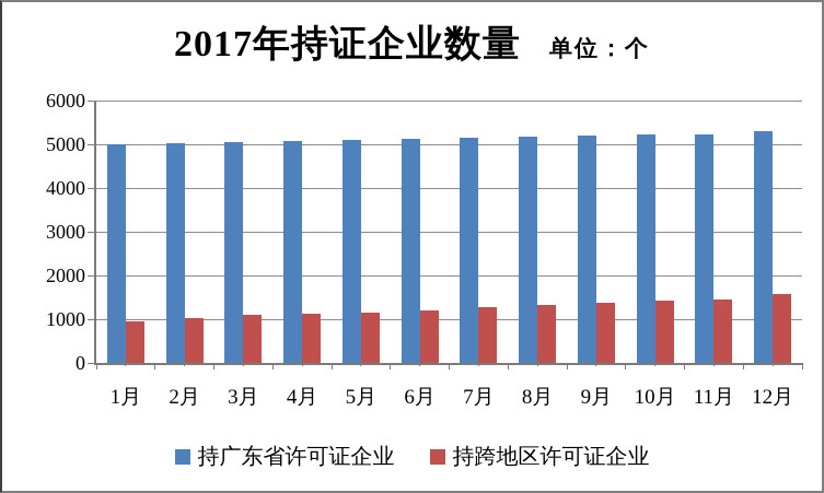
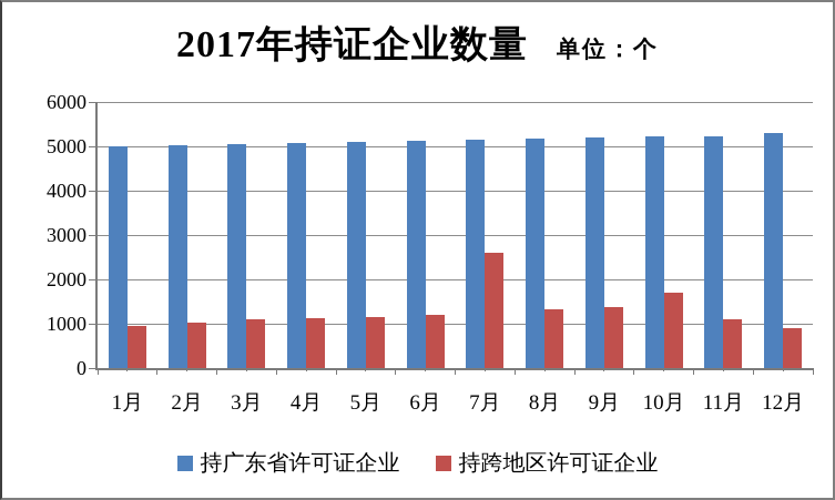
持跨地区许可证企业/7月: 1300 -> 2600
持跨地区许可证企业/10月: 1400 -> 1700
持跨地区许可证企业/11月: 1500 -> 1100
持跨地区许可证企业/12月: 1600 -> 900
